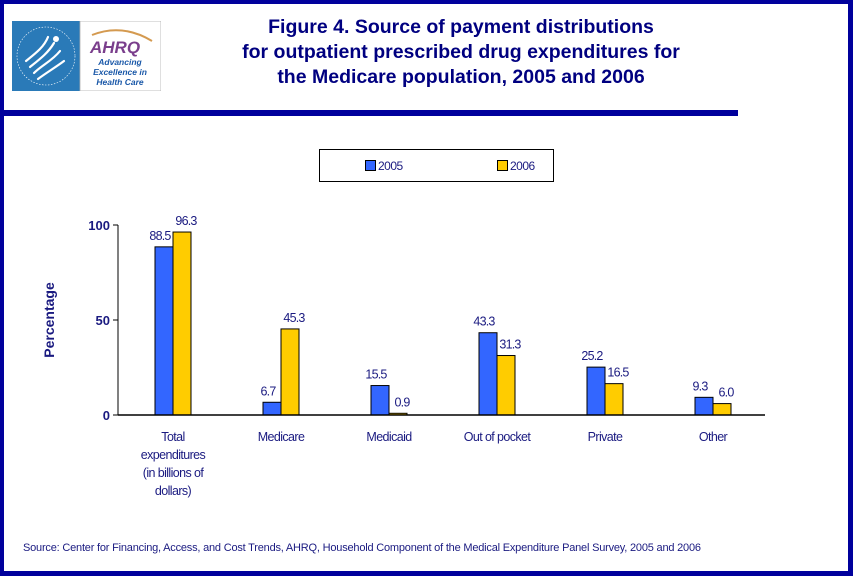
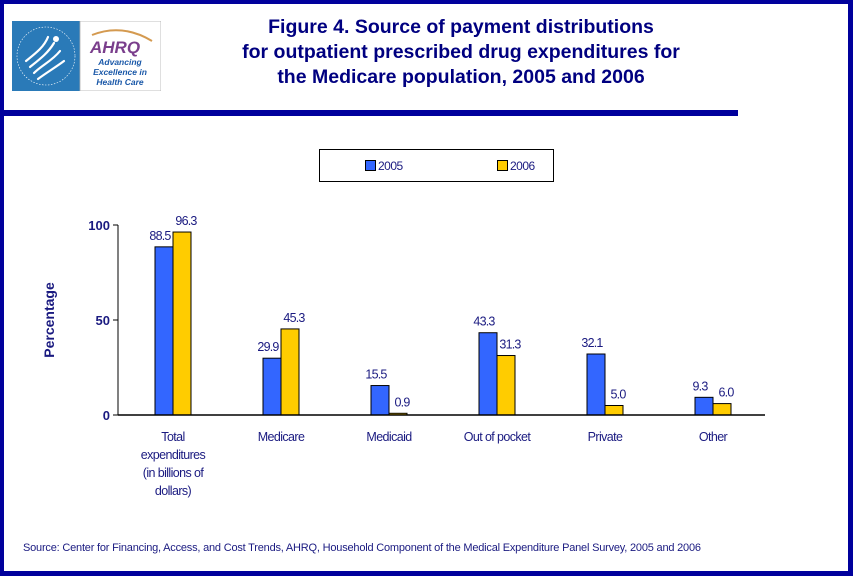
2005/Medicare: 6.7 -> 29.9
2005/Private: 25.2 -> 32.1
2006/Private: 16.5 -> 5.0
